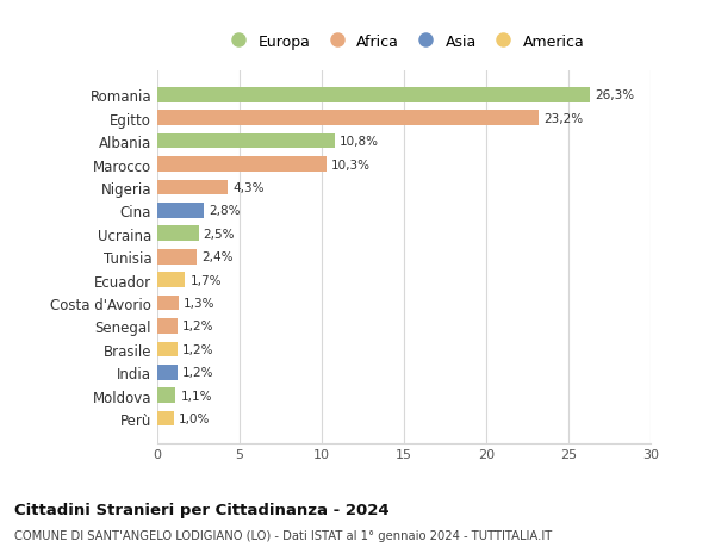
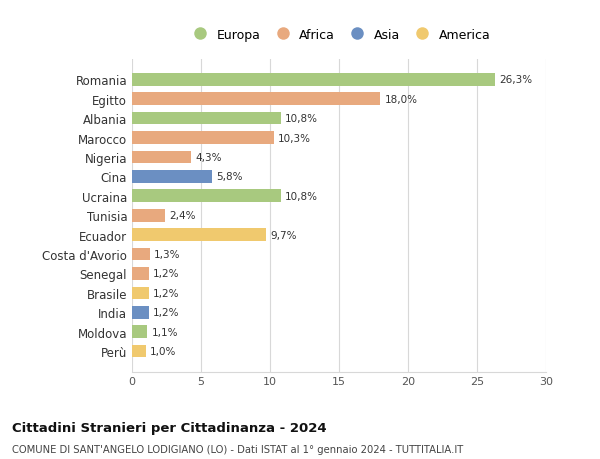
Egitto: 23,2% -> 18,0%
Cina: 2,8% -> 5,8%
Ucraina: 2,5% -> 10,8%
Ecuador: 1,7% -> 9,7%
